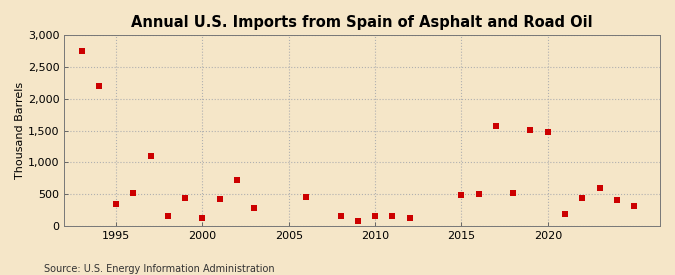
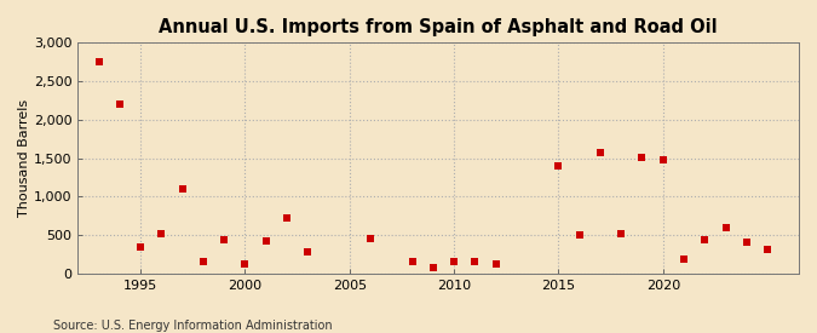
2015: 480 -> 1,400
